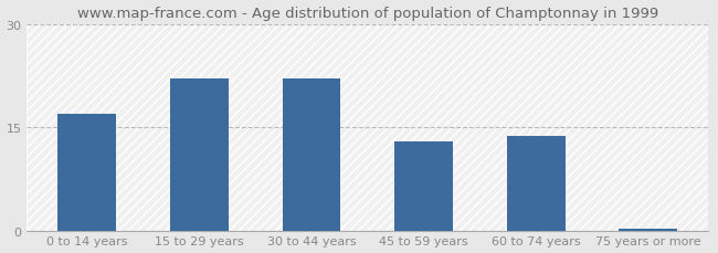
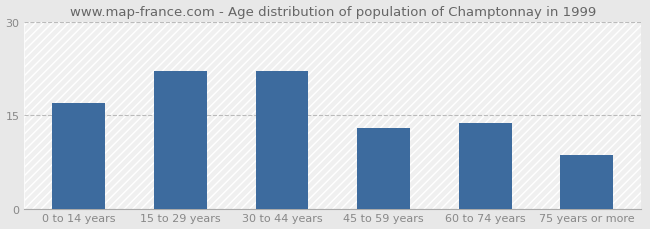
75 years or more: 0.3 -> 8.6
